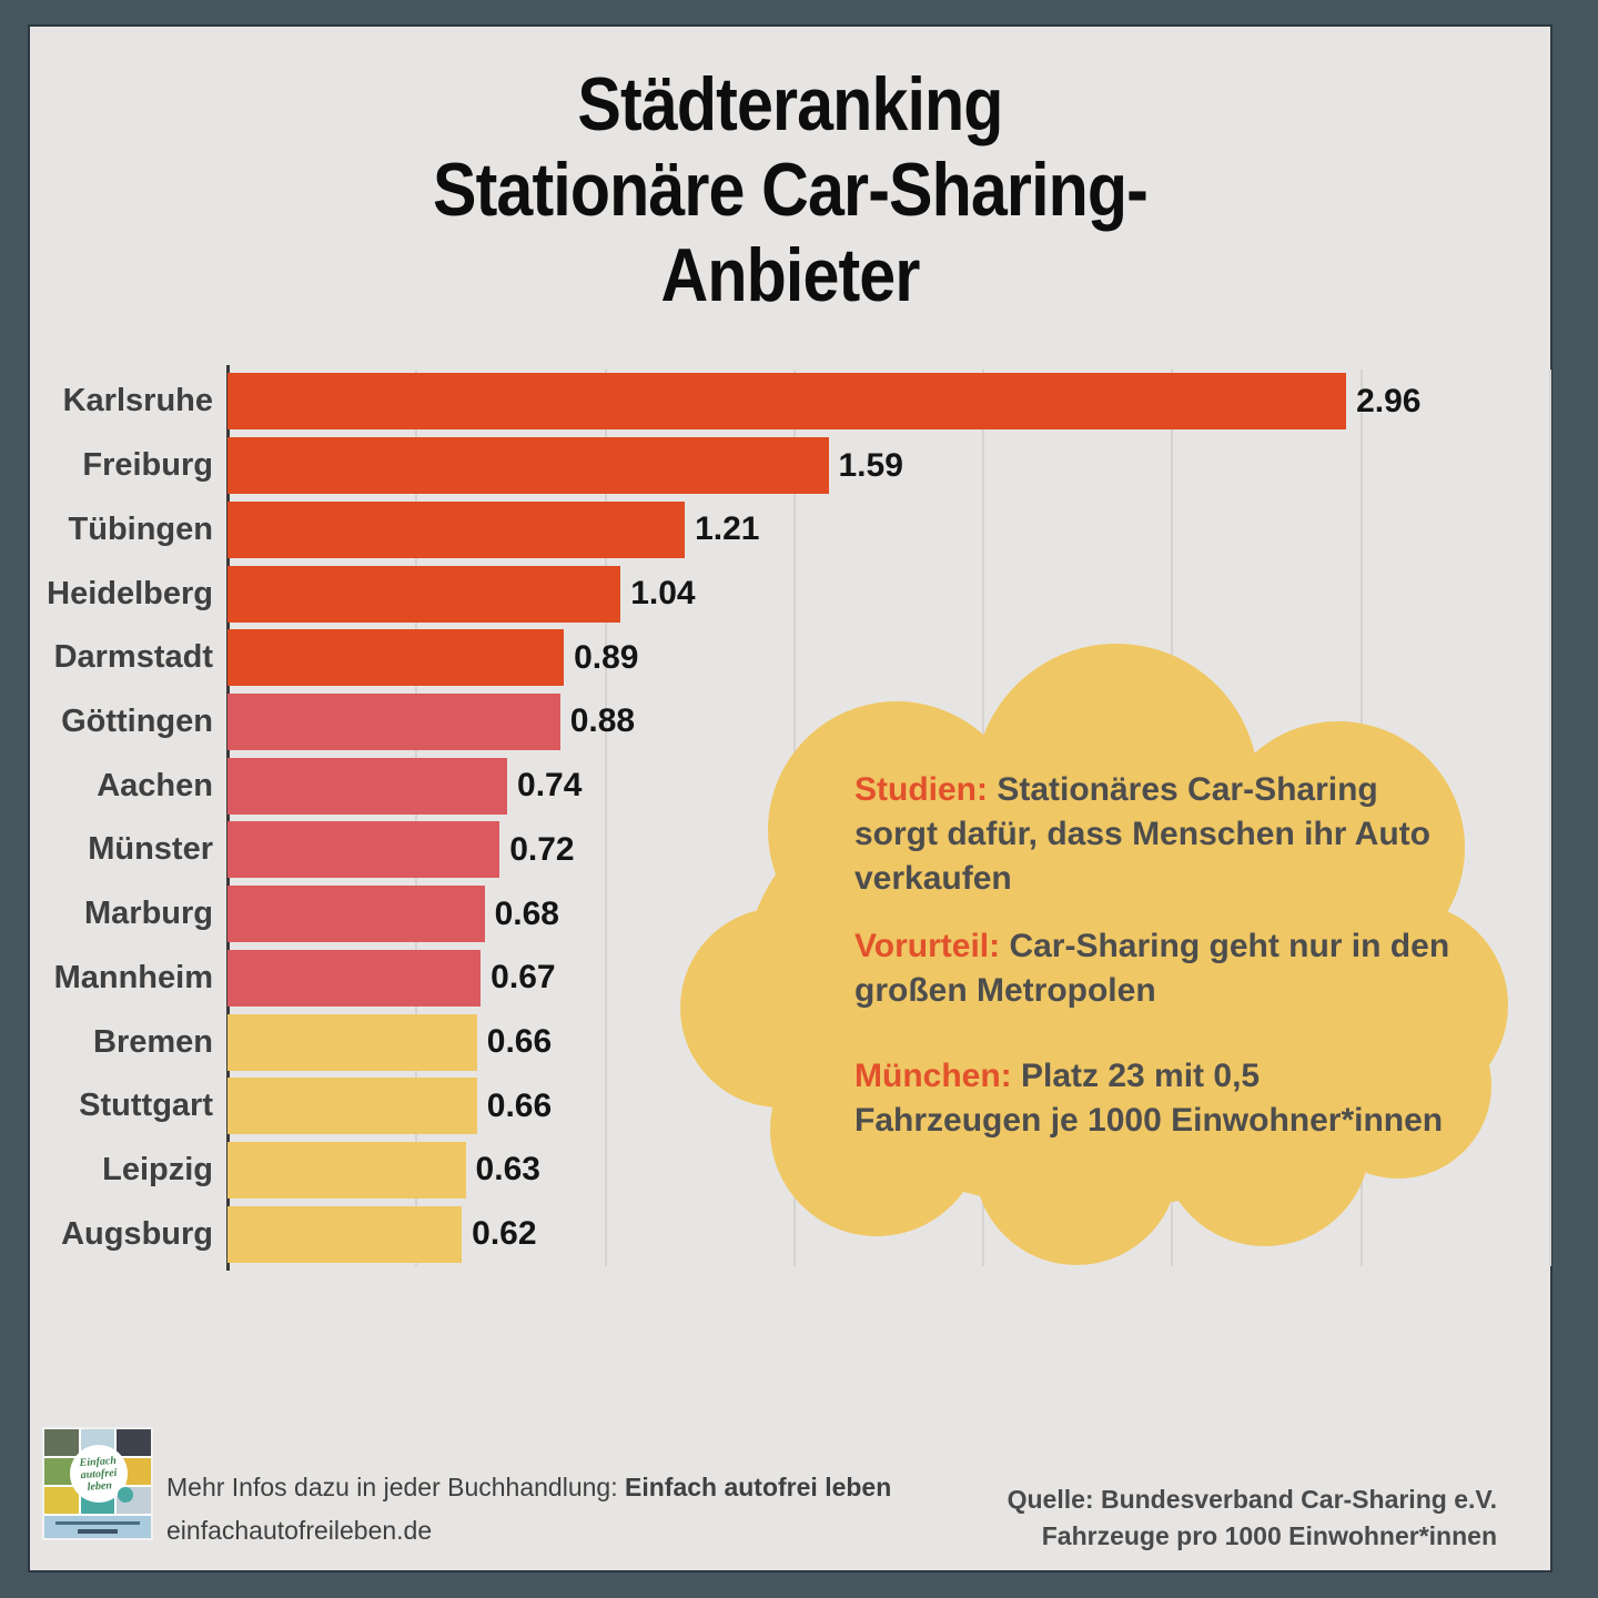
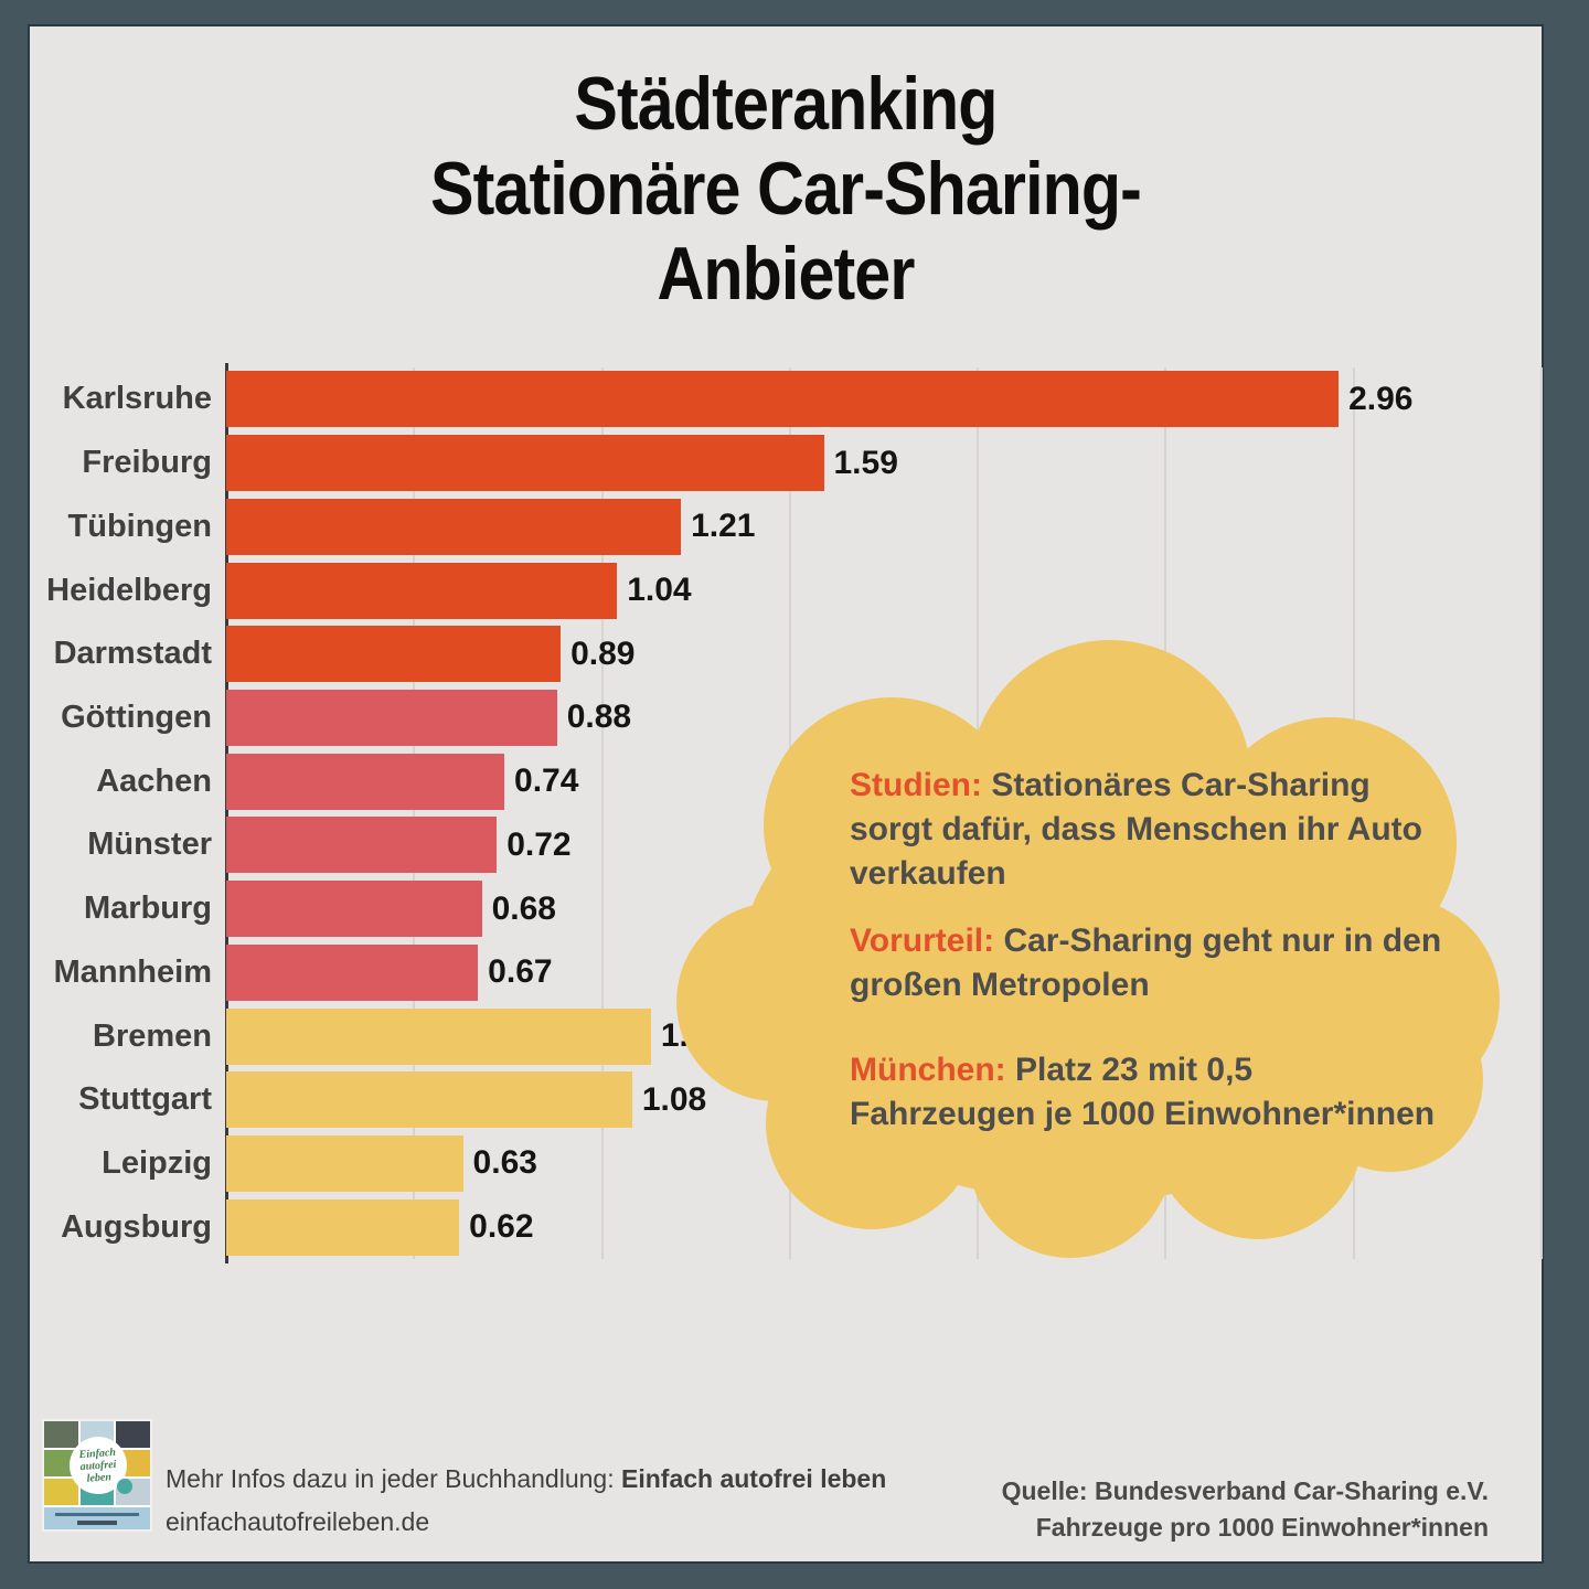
Bremen: 0.66 -> 1.13
Stuttgart: 0.66 -> 1.08
